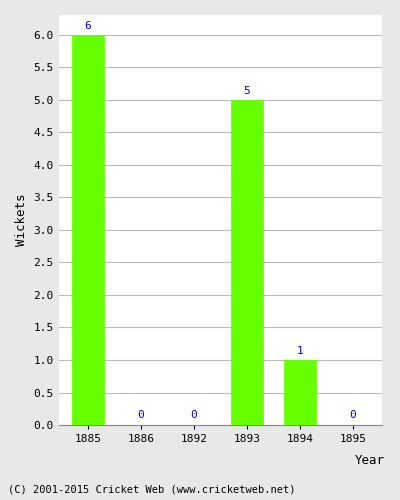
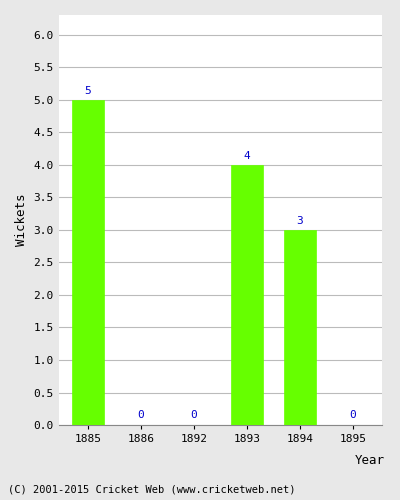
1885: 6 -> 5
1893: 5 -> 4
1894: 1 -> 3
